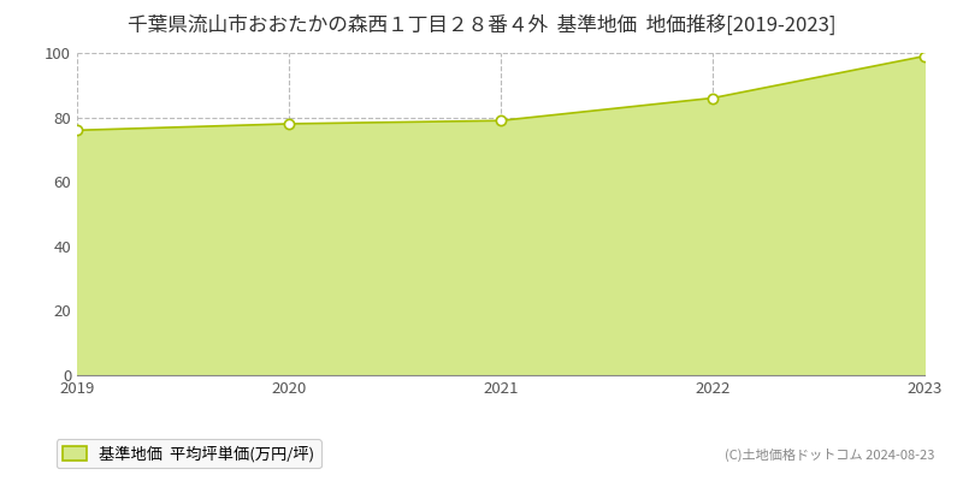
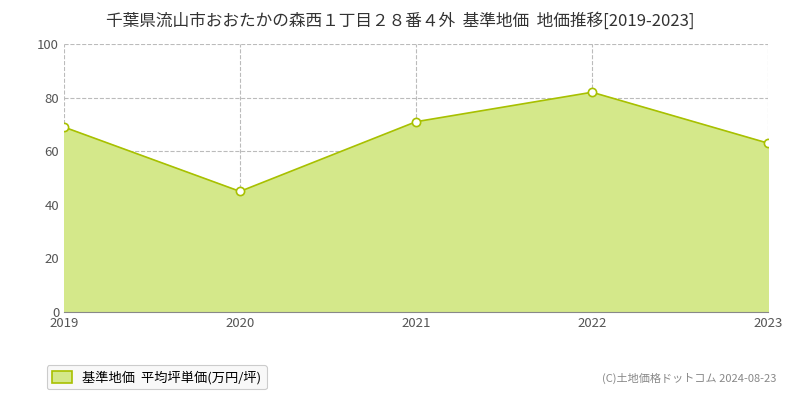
2019: 76 -> 69
2020: 78 -> 45
2021: 79 -> 71
2022: 86 -> 82
2023: 99 -> 63
